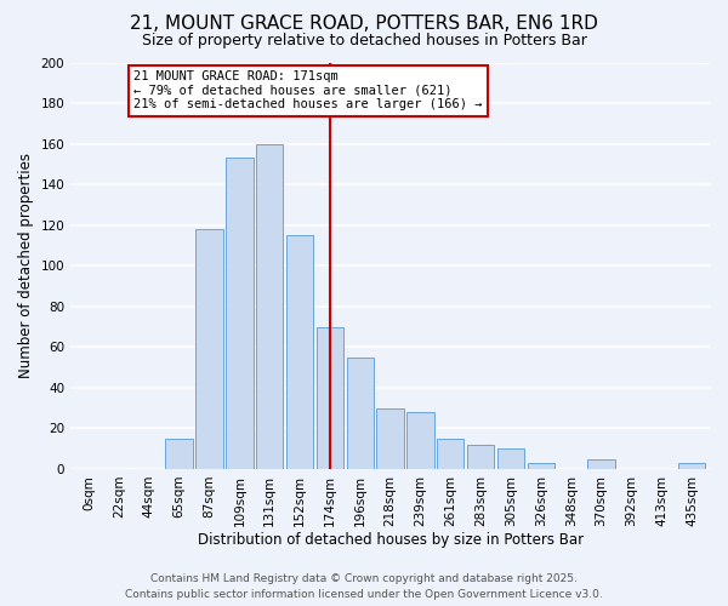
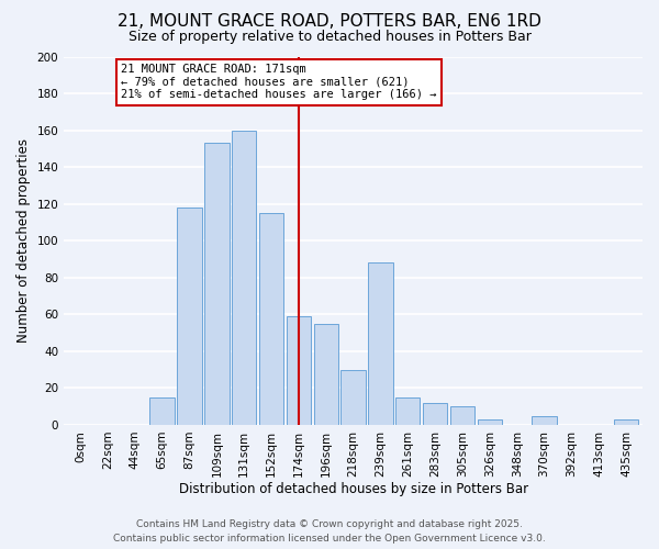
174sqm: 70 -> 59
239sqm: 28 -> 88
